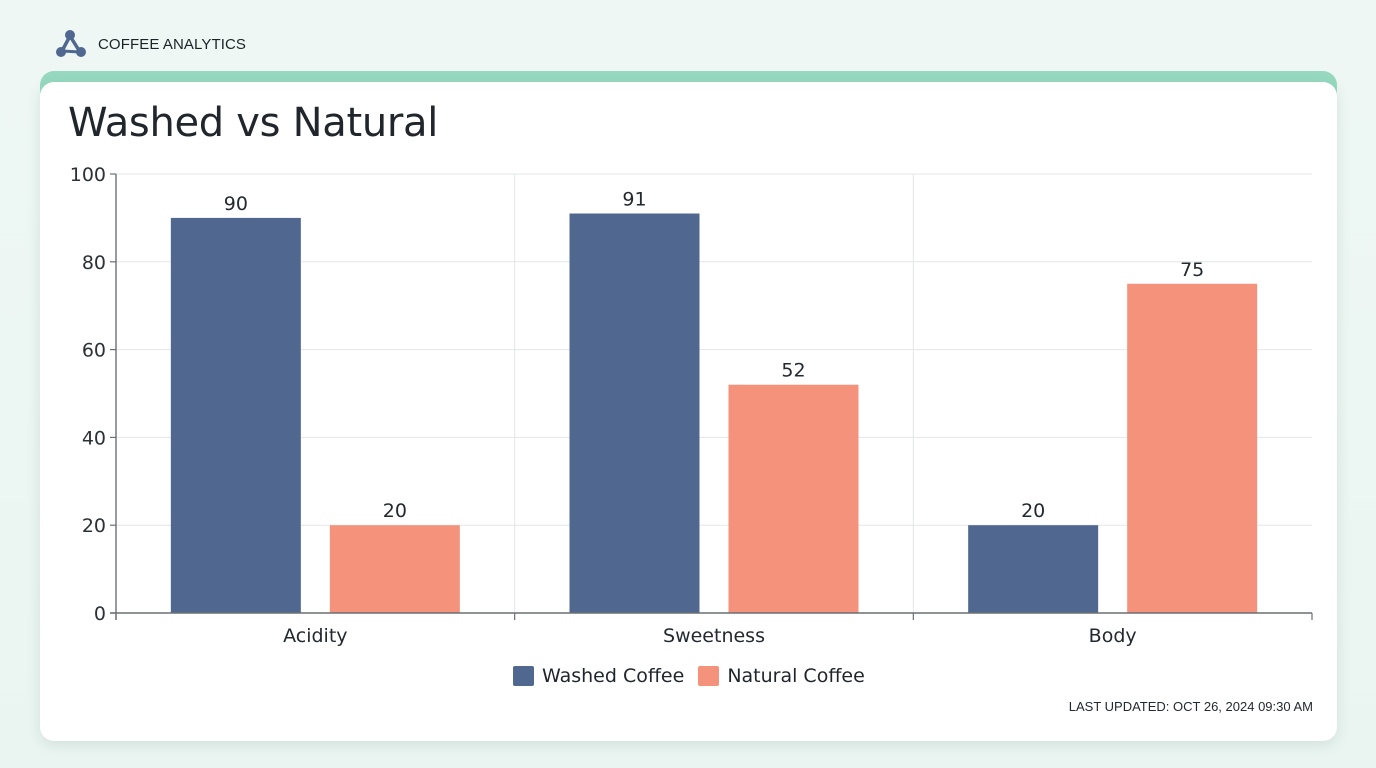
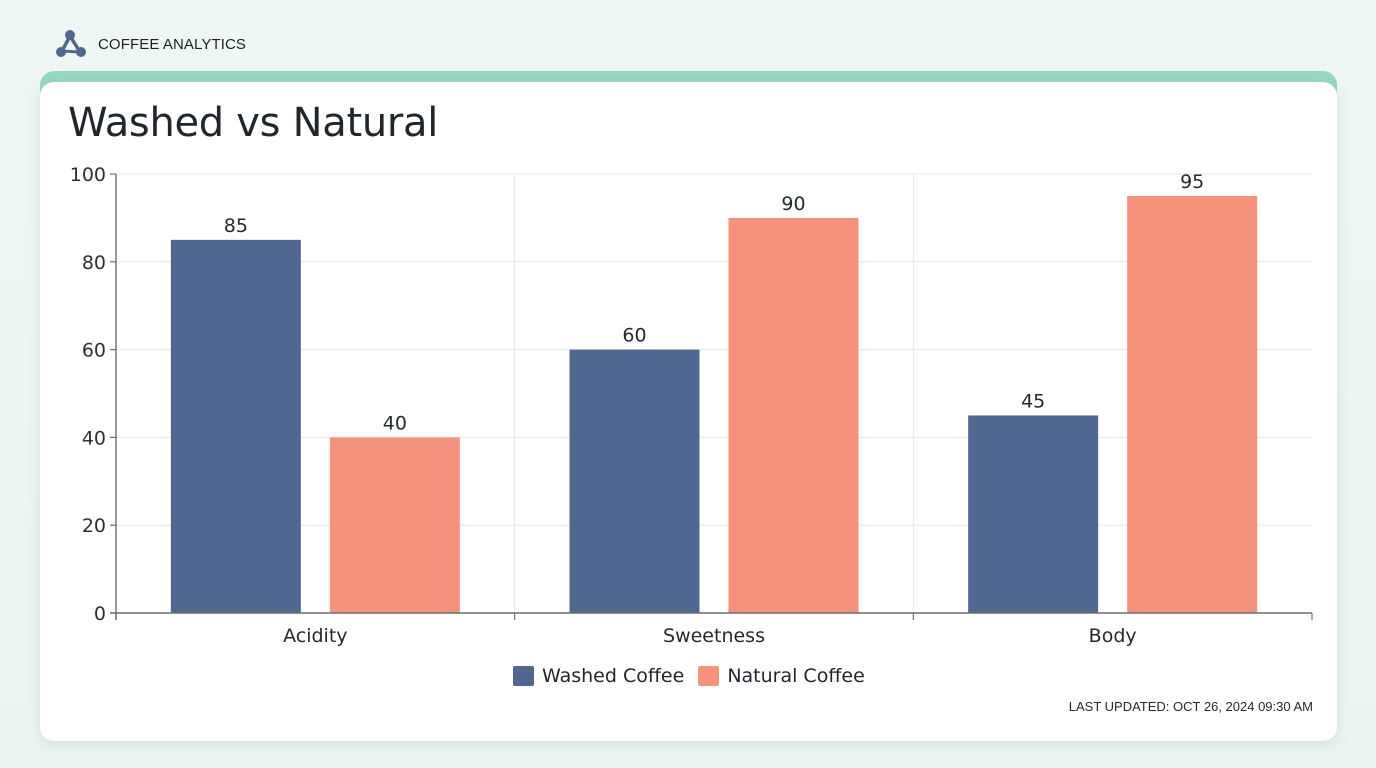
Washed Coffee/Acidity: 90 -> 85
Natural Coffee/Acidity: 20 -> 40
Washed Coffee/Sweetness: 91 -> 60
Natural Coffee/Sweetness: 52 -> 90
Washed Coffee/Body: 20 -> 45
Natural Coffee/Body: 75 -> 95
